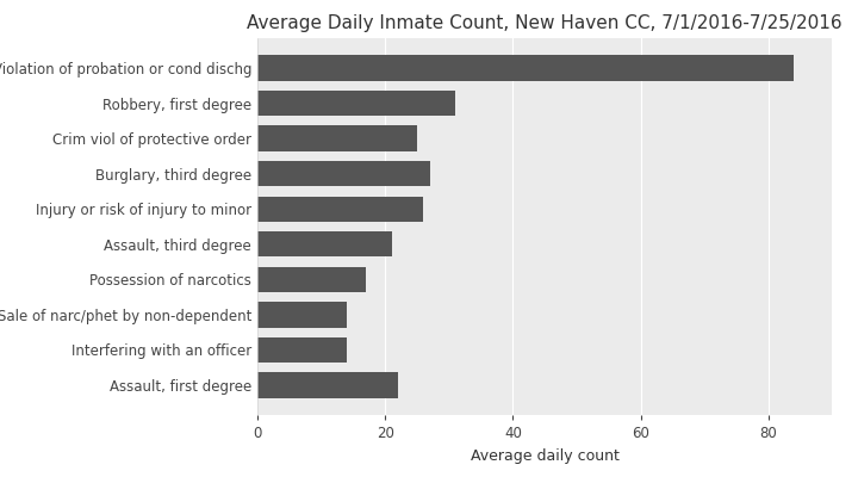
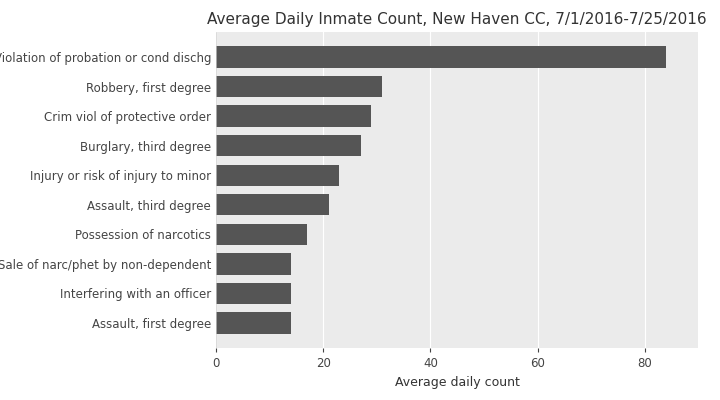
Crim viol of protective order: 25 -> 29
Injury or risk of injury to minor: 26 -> 23
Assault, first degree: 22 -> 14
